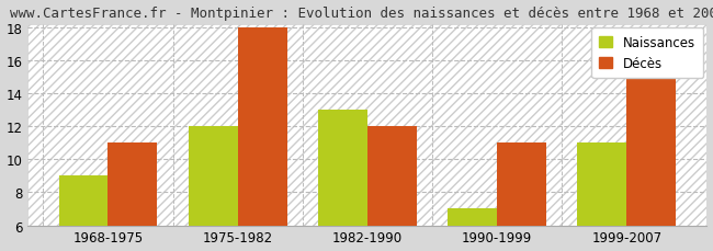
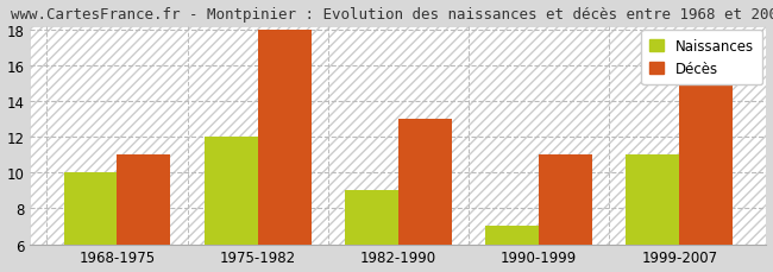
Naissances/1968-1975: 9 -> 10
Naissances/1982-1990: 13 -> 9
Décès/1982-1990: 12 -> 13
